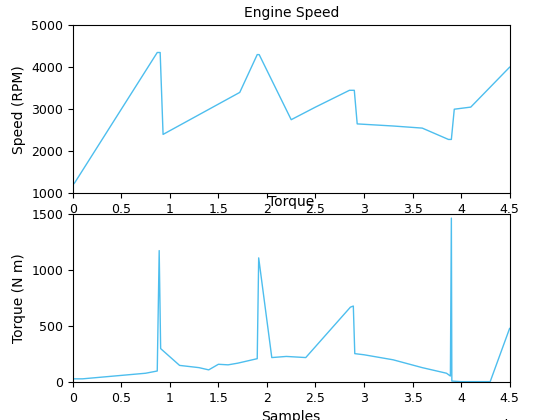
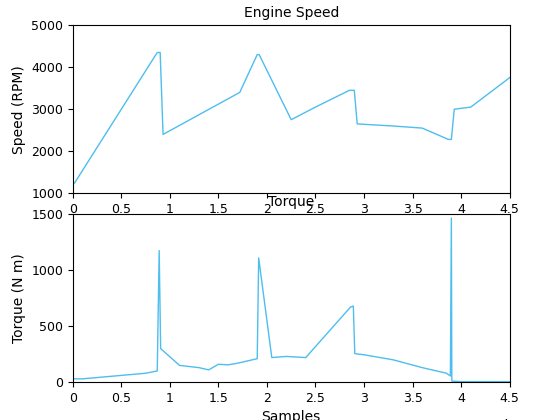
Engine Speed/4.5: 4000 -> 3750
Torque/4.5: 480 -> 0
